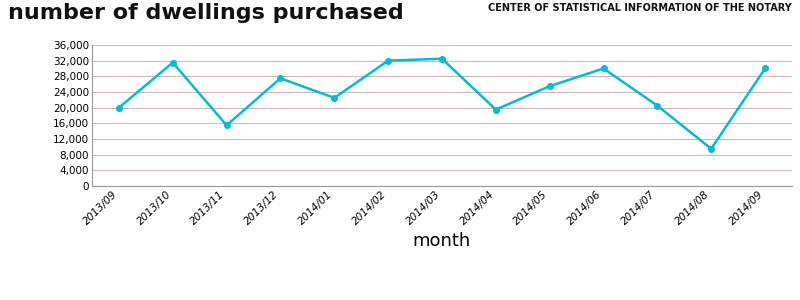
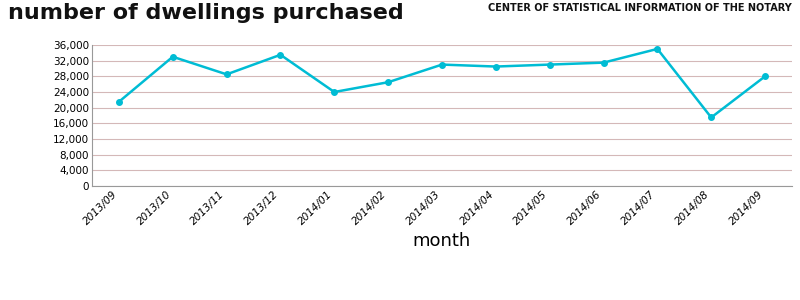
2013/09: 20,000 -> 21,500
2013/10: 31,500 -> 33,000
2013/11: 15,500 -> 28,500
2013/12: 27,500 -> 33,500
2014/01: 22,500 -> 24,000
2014/02: 32,000 -> 26,500
2014/03: 32,500 -> 31,000
2014/04: 19,500 -> 30,500
2014/05: 25,500 -> 31,000
2014/06: 30,000 -> 31,500
2014/07: 20,500 -> 35,000
2014/08: 9,500 -> 17,500
2014/09: 30,000 -> 28,000
